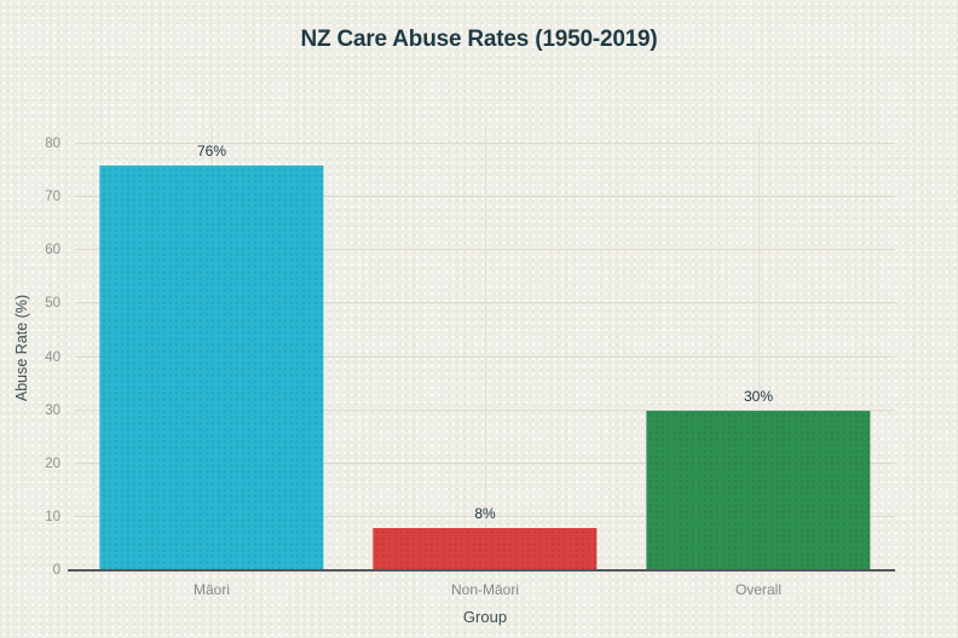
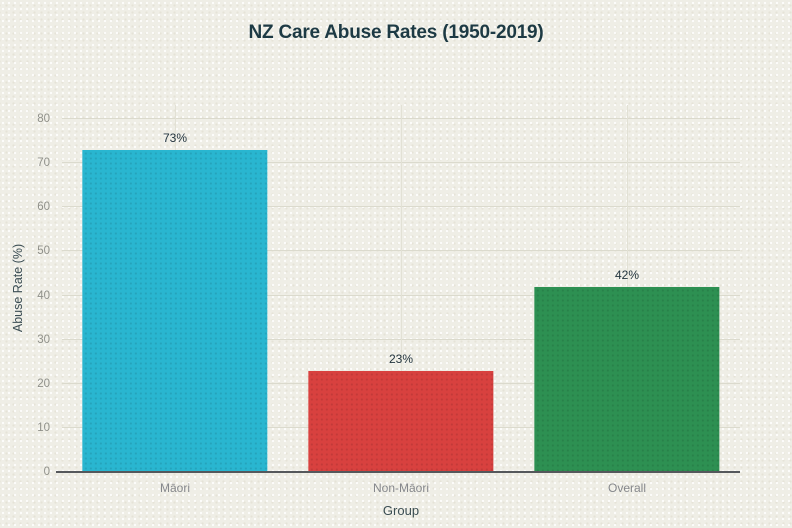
Māori: 76% -> 73%
Non-Māori: 8% -> 23%
Overall: 30% -> 42%
